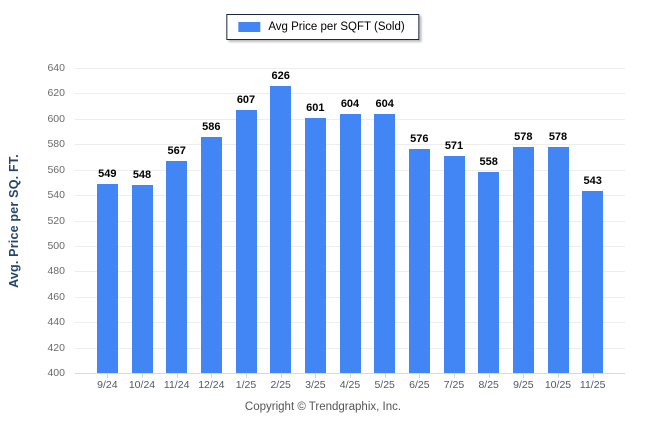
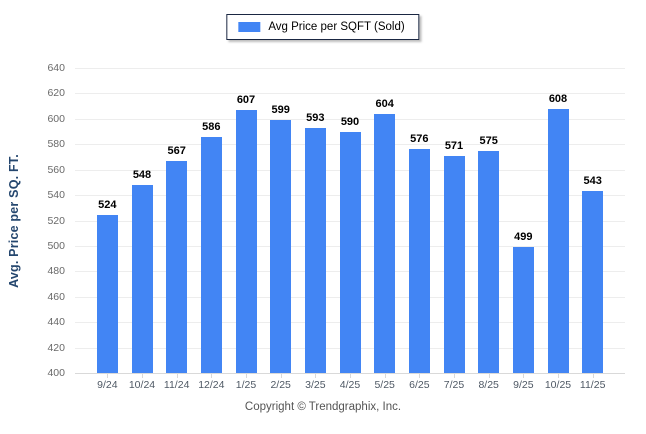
9/24: 549 -> 524
2/25: 626 -> 599
3/25: 601 -> 593
4/25: 604 -> 590
8/25: 558 -> 575
9/25: 578 -> 499
10/25: 578 -> 608
